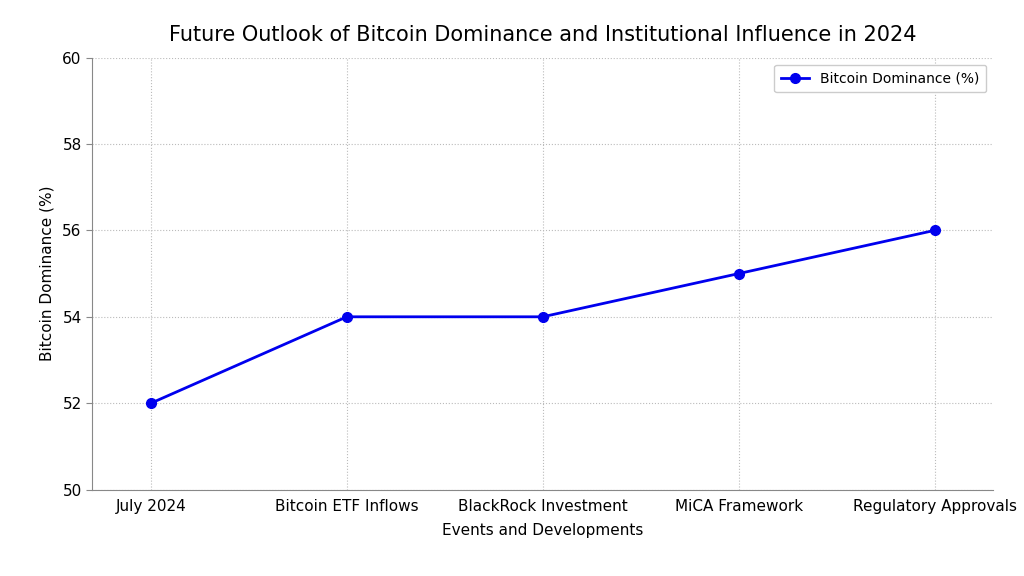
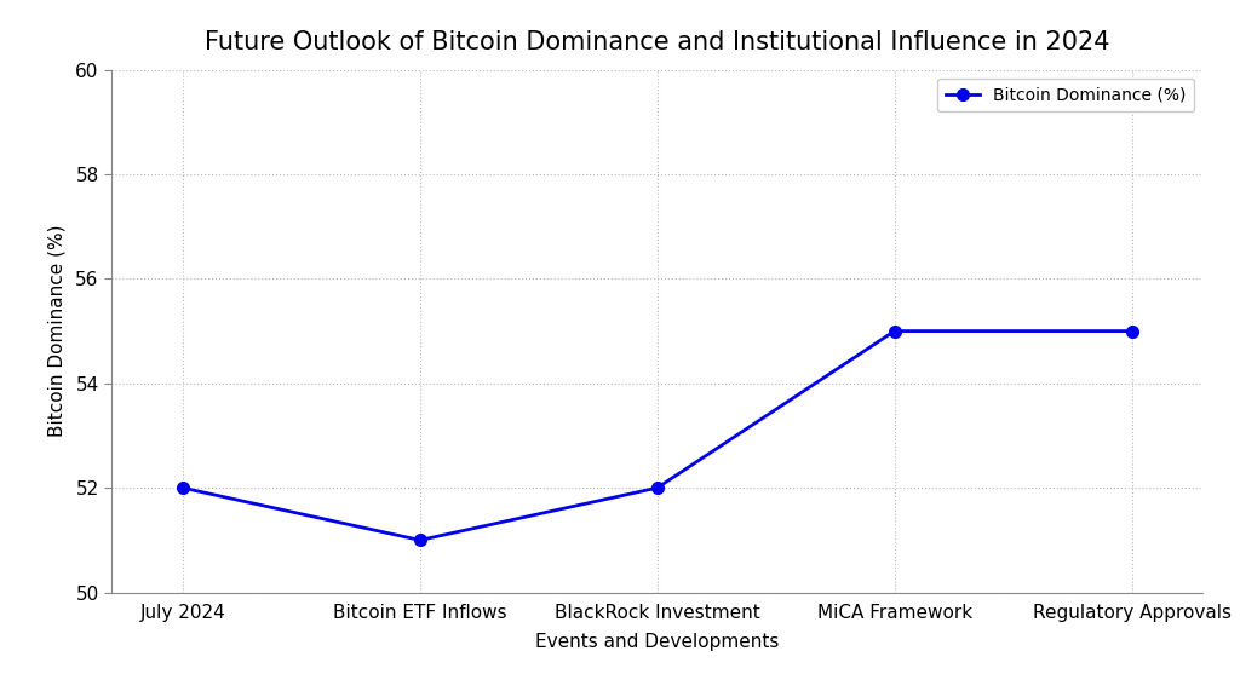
Bitcoin ETF Inflows: 54 -> 51
BlackRock Investment: 54 -> 52
Regulatory Approvals: 56 -> 55
